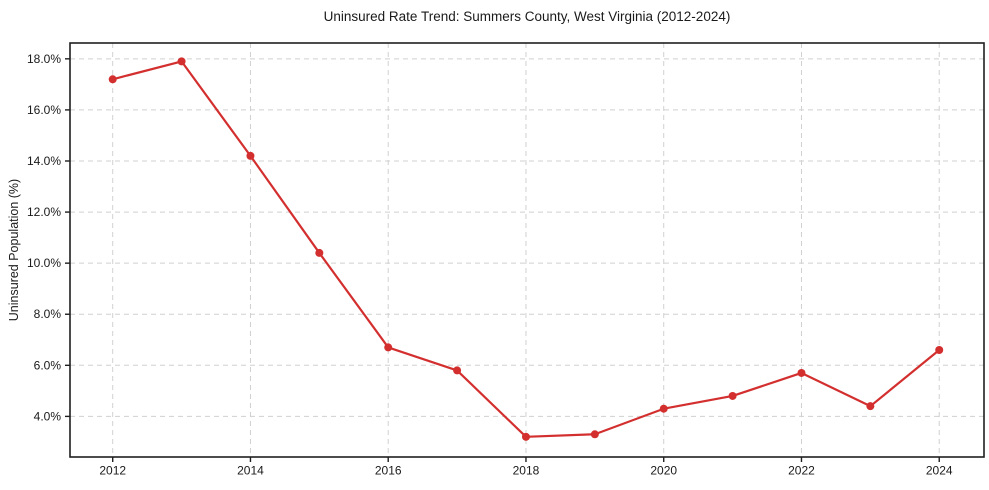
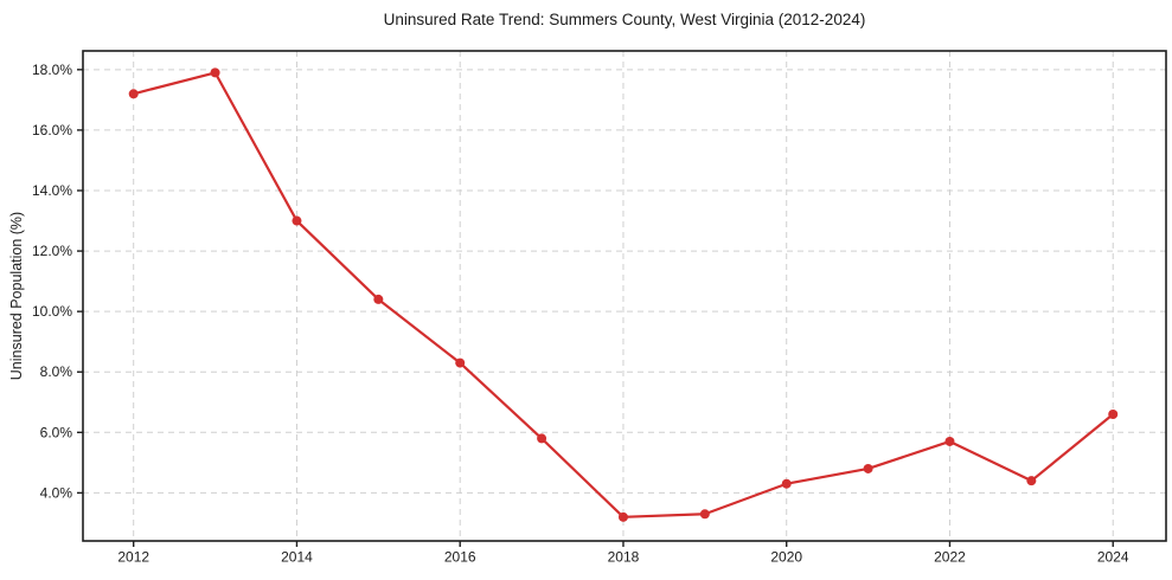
2014: 14.2% -> 13.0%
2016: 6.7% -> 8.3%
